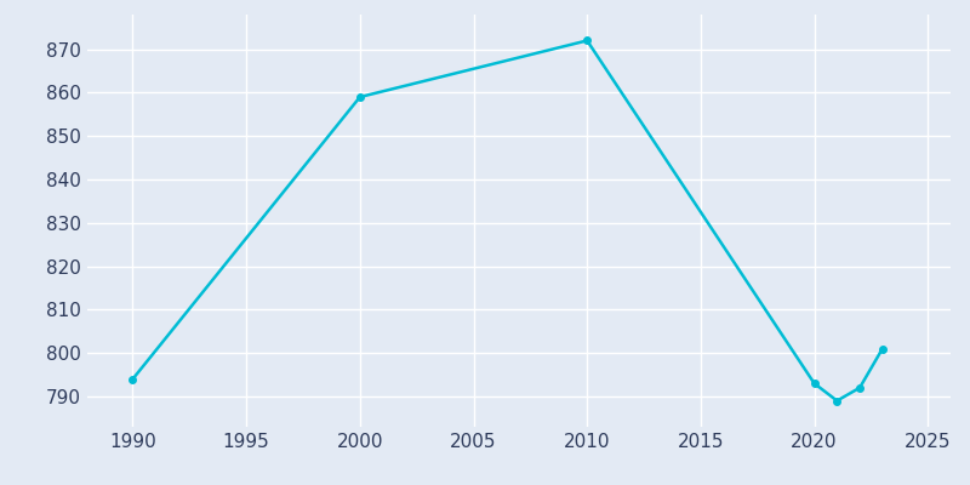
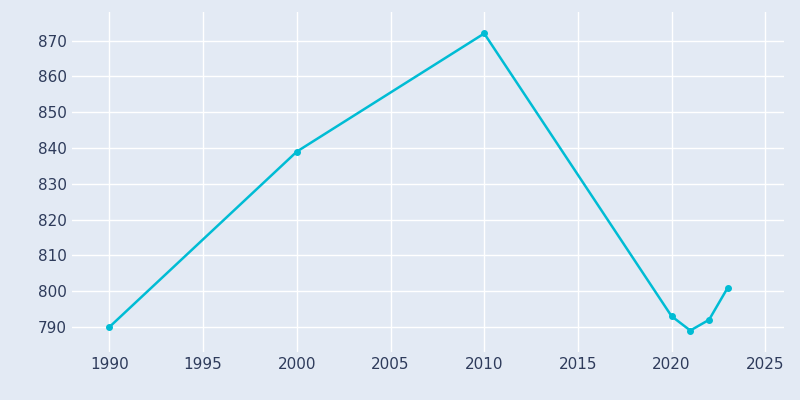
1990: 794 -> 790
2000: 859 -> 839
